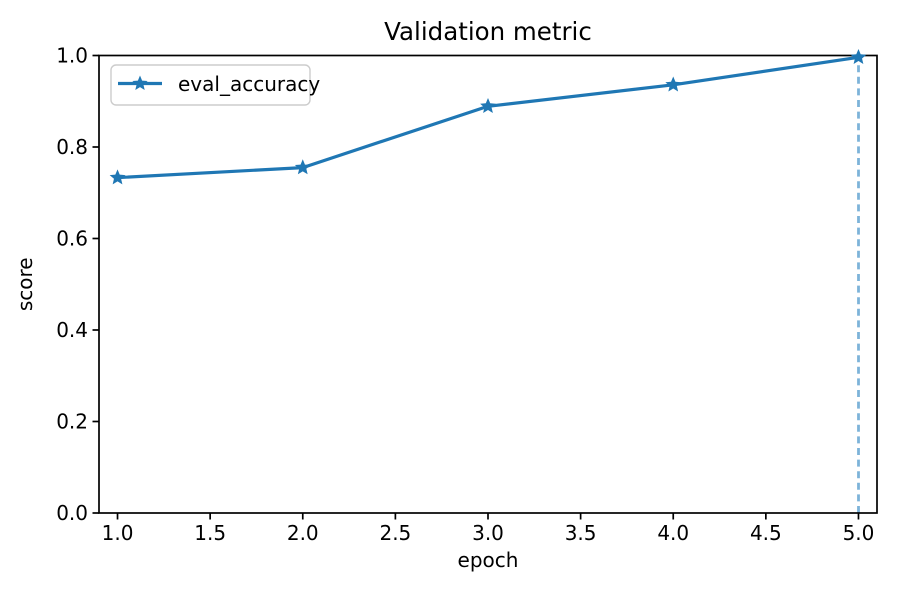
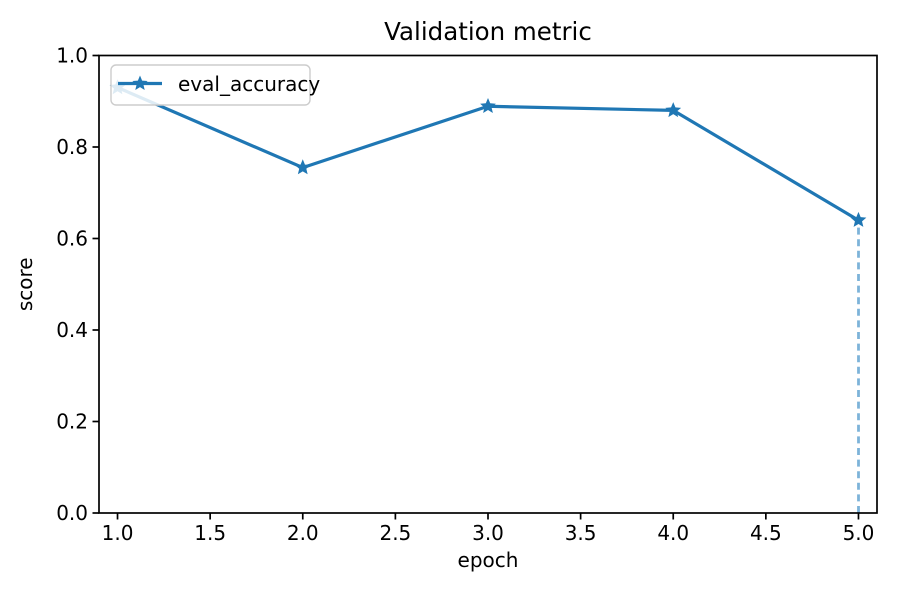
1.0: 0.73 -> 0.93
4.0: 0.94 -> 0.88
5.0: 1.00 -> 0.64
